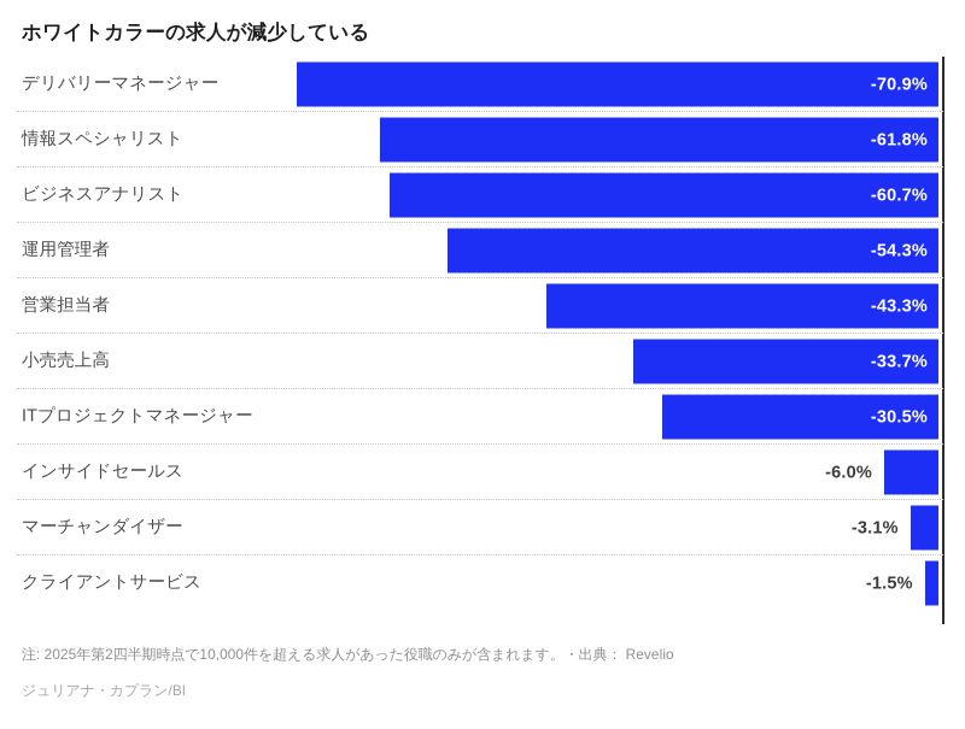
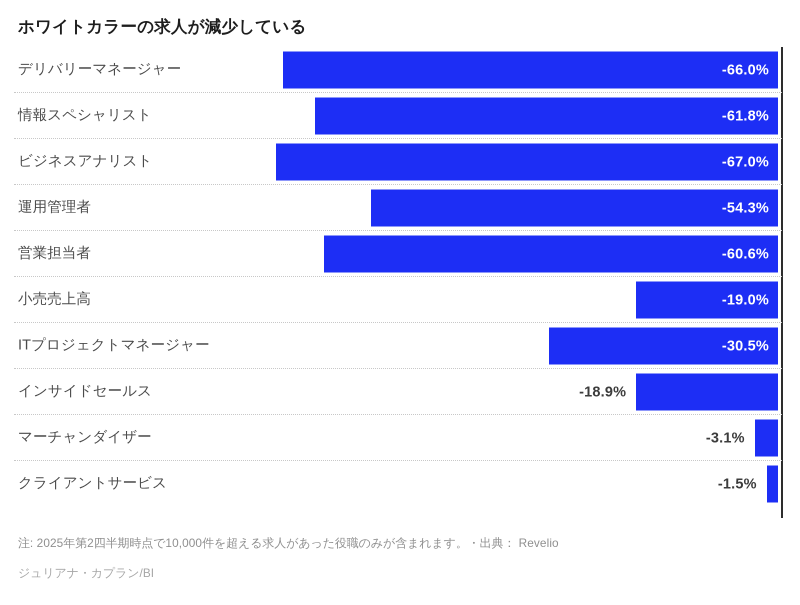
デリバリーマネージャー: -70.9% -> -66.0%
ビジネスアナリスト: -60.7% -> -67.0%
営業担当者: -43.3% -> -60.6%
小売売上高: -33.7% -> -19.0%
インサイドセールス: -6.0% -> -18.9%
